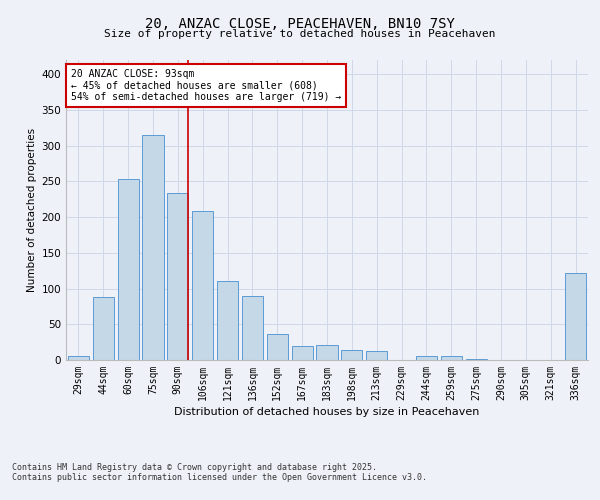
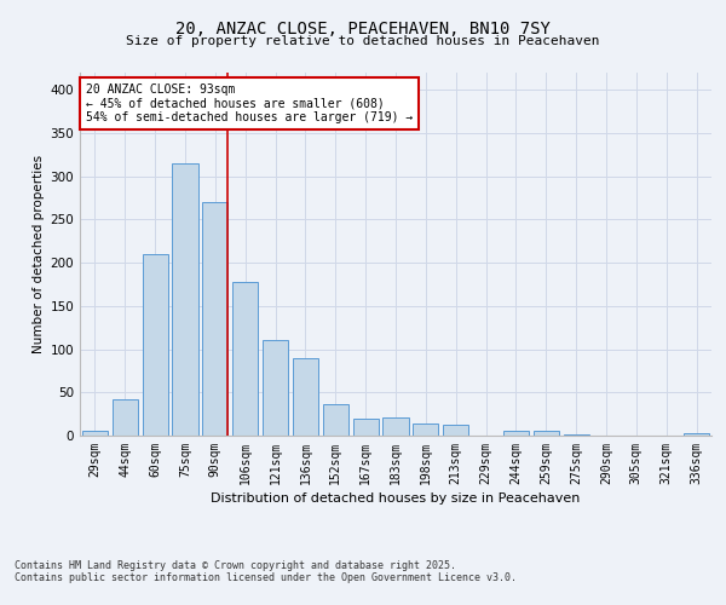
44sqm: 88 -> 42
60sqm: 254 -> 210
90sqm: 234 -> 270
106sqm: 208 -> 178
336sqm: 122 -> 3
